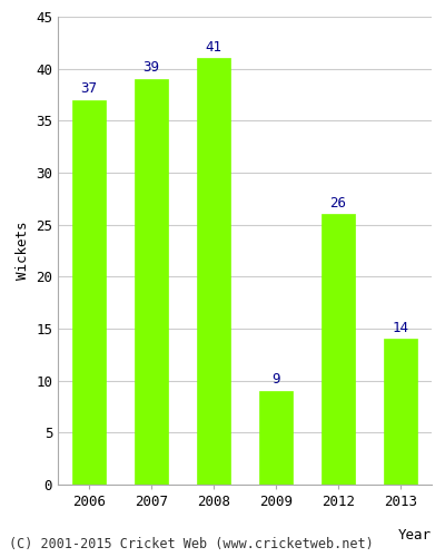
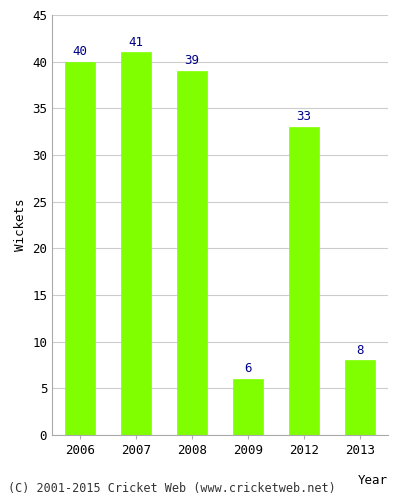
2006: 37 -> 40
2007: 39 -> 41
2008: 41 -> 39
2009: 9 -> 6
2012: 26 -> 33
2013: 14 -> 8
